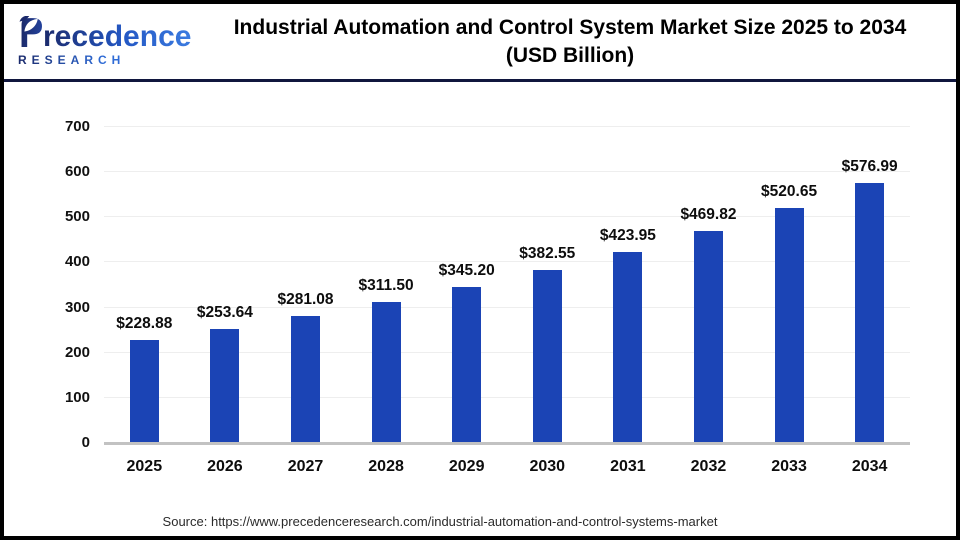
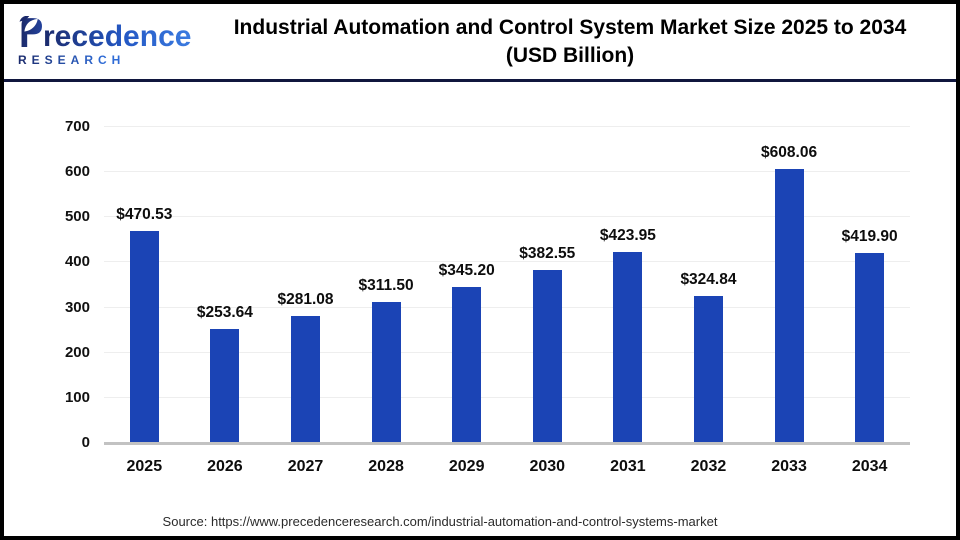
2025: $228.88 -> $470.53
2032: $469.82 -> $324.84
2033: $520.65 -> $608.06
2034: $576.99 -> $419.90
